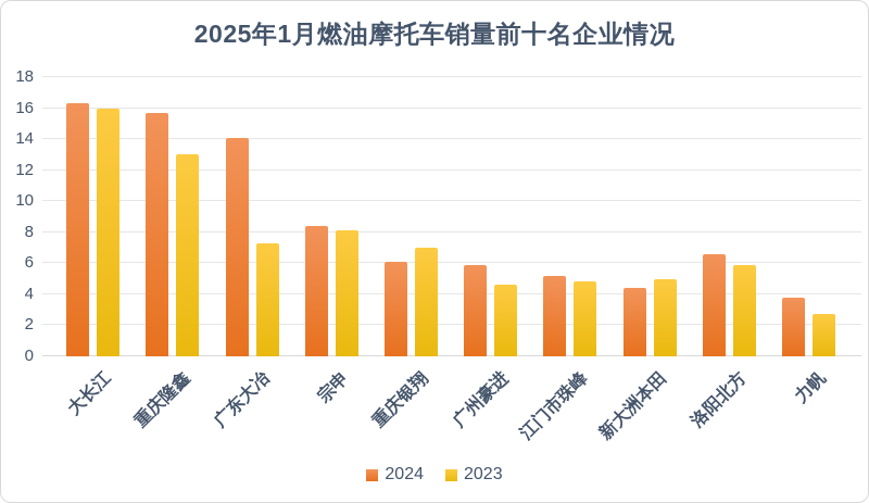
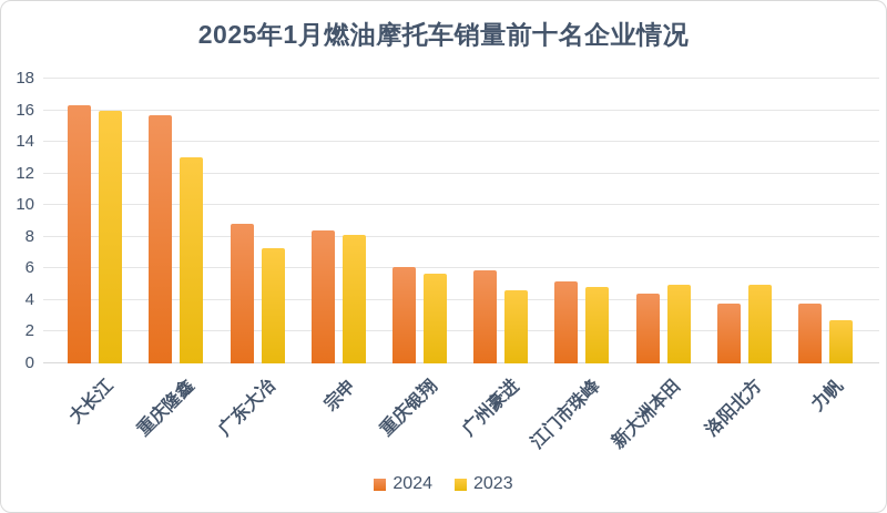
2024/广东大冶: 14.1 -> 8.8
2023/重庆银翔: 7.0 -> 5.7
2024/洛阳北方: 6.6 -> 3.8
2023/洛阳北方: 5.9 -> 5.0
